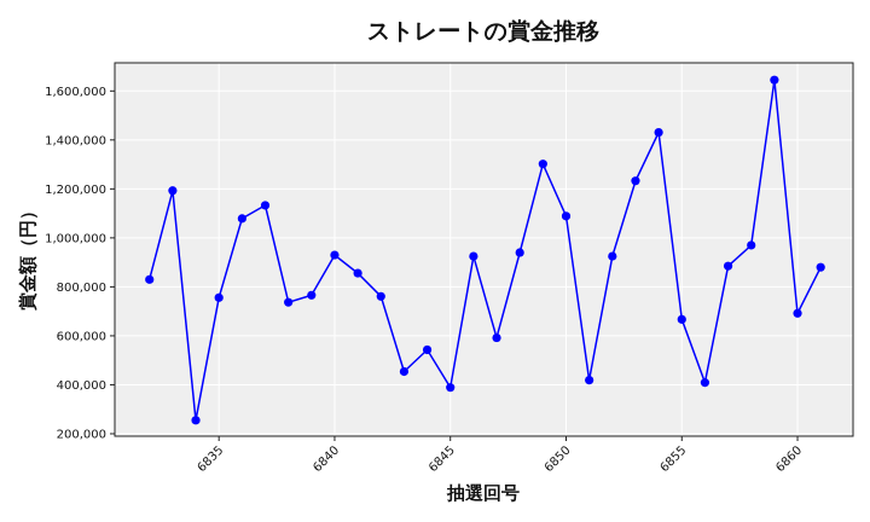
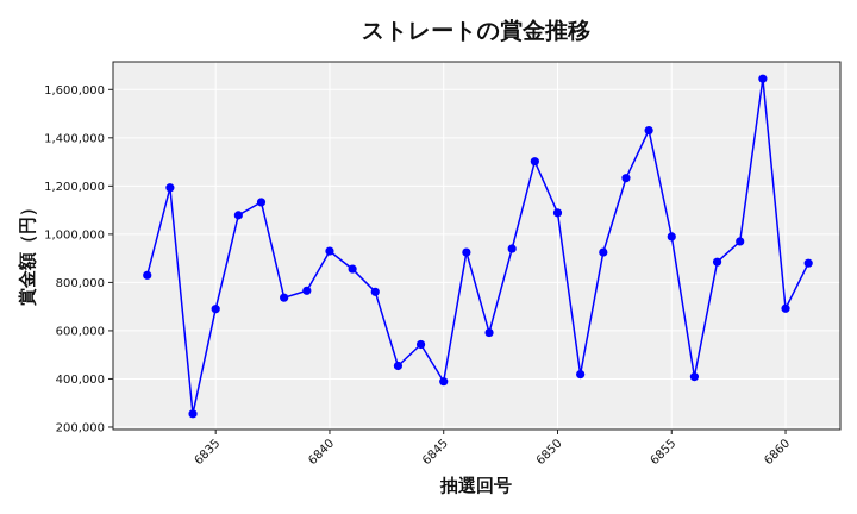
6835: 760000 -> 690000
6855: 670000 -> 990000
